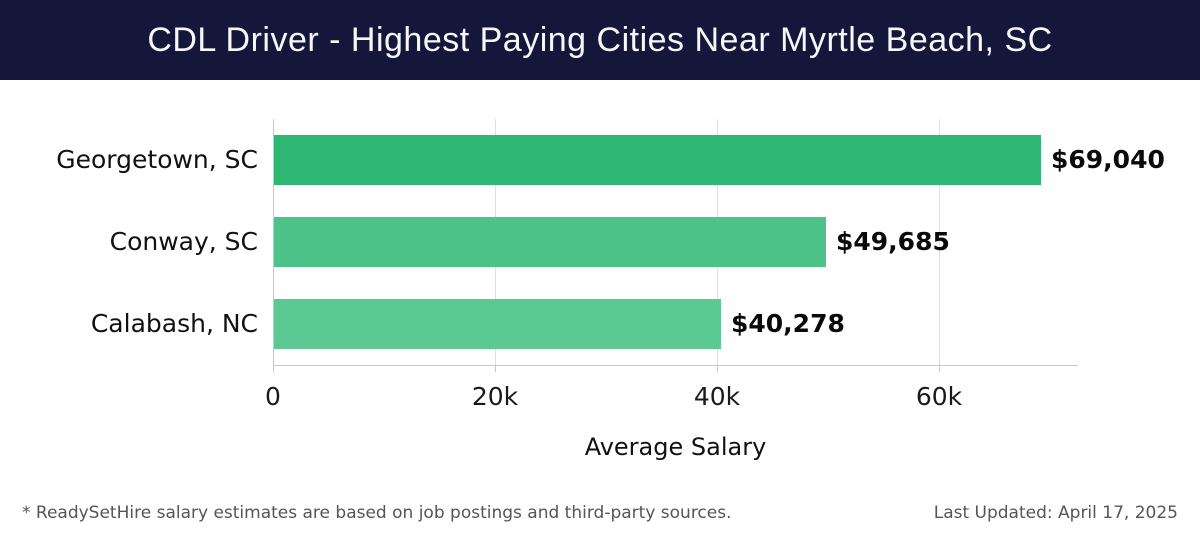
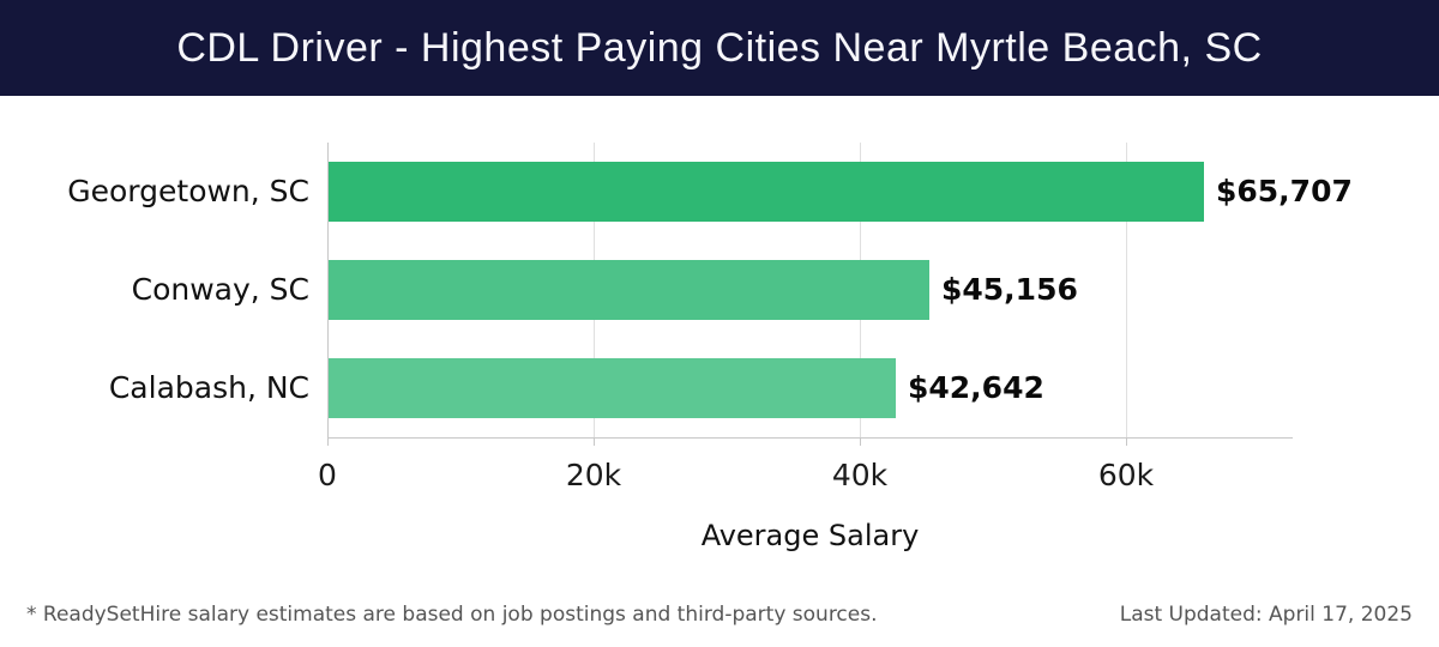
Georgetown, SC: $69,040 -> $65,707
Conway, SC: $49,685 -> $45,156
Calabash, NC: $40,278 -> $42,642
